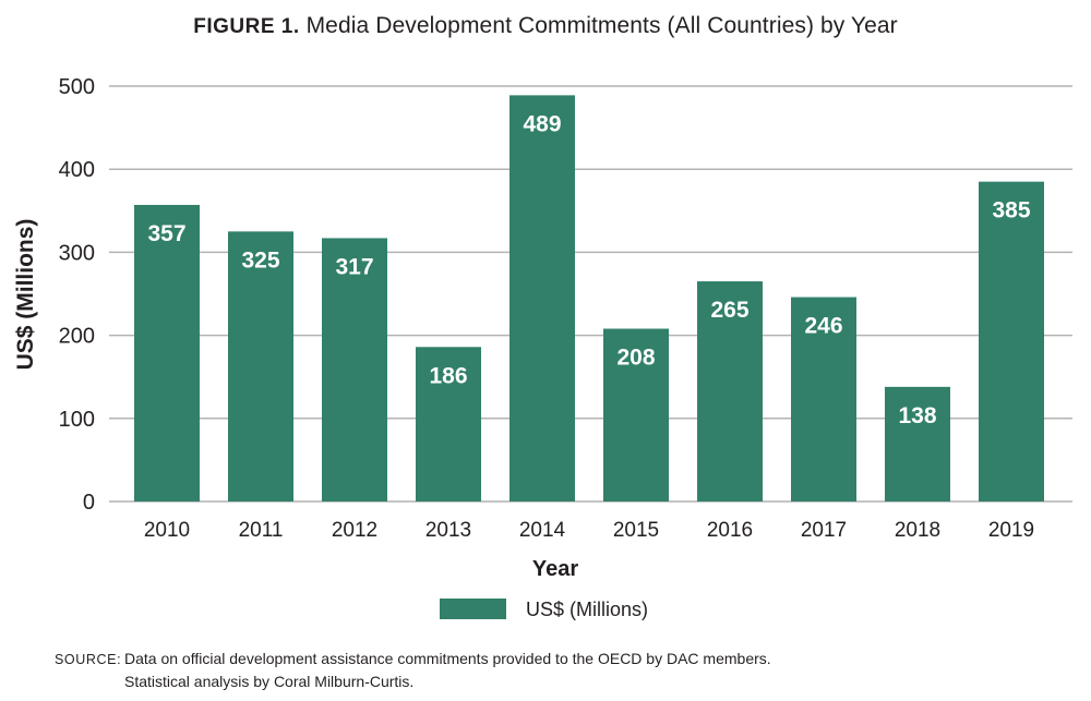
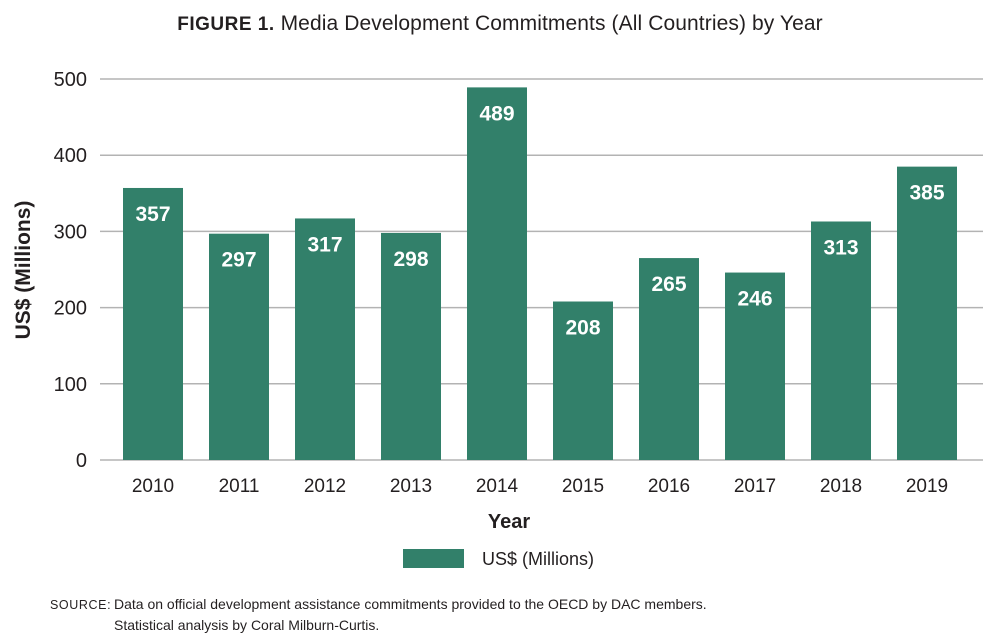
2011: 325 -> 297
2013: 186 -> 298
2018: 138 -> 313
